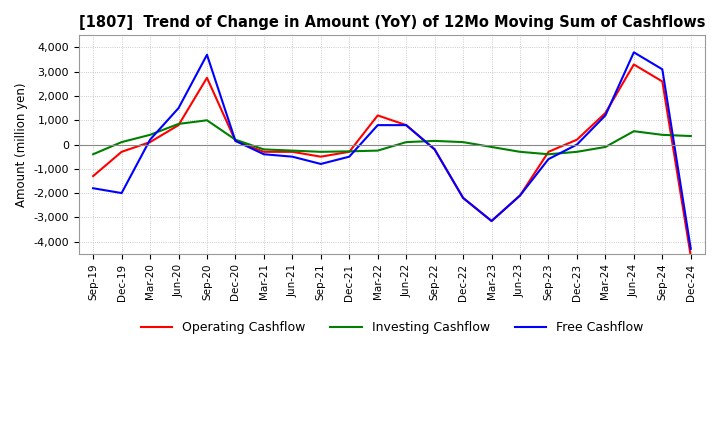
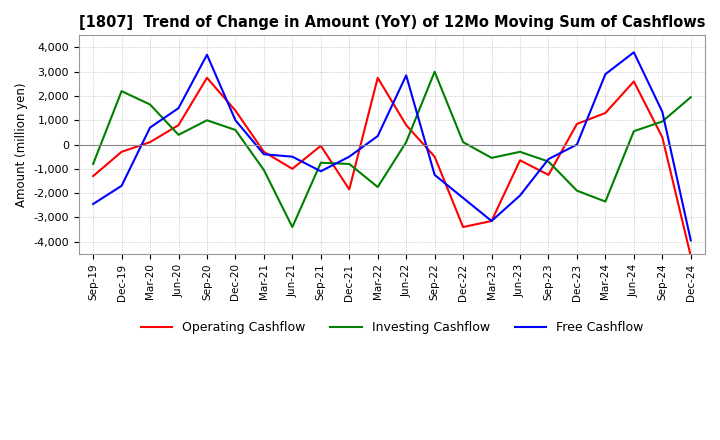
Investing Cashflow/Sep-19: -400 -> -800
Free Cashflow/Sep-19: -1,800 -> -2,450
Investing Cashflow/Dec-19: 100 -> 2,200
Free Cashflow/Dec-19: -2,000 -> -1,700
Investing Cashflow/Mar-20: 400 -> 1,650
Free Cashflow/Mar-20: 200 -> 700
Investing Cashflow/Jun-20: 850 -> 400
Operating Cashflow/Dec-20: 150 -> 1,400
Investing Cashflow/Dec-20: 200 -> 600
Free Cashflow/Dec-20: 150 -> 1,000
Investing Cashflow/Mar-21: -200 -> -1,050
Operating Cashflow/Jun-21: -300 -> -1,000
Investing Cashflow/Jun-21: -250 -> -3,400
Operating Cashflow/Sep-21: -500 -> -50
Investing Cashflow/Sep-21: -300 -> -750
Free Cashflow/Sep-21: -800 -> -1,100
Operating Cashflow/Dec-21: -300 -> -1,850
Investing Cashflow/Dec-21: -280 -> -800
Operating Cashflow/Mar-22: 1,200 -> 2,750
Investing Cashflow/Mar-22: -250 -> -1,750
Free Cashflow/Mar-22: 800 -> 350
Free Cashflow/Jun-22: 800 -> 2,850
Operating Cashflow/Sep-22: -200 -> -500
Investing Cashflow/Sep-22: 150 -> 3,000
Free Cashflow/Sep-22: -200 -> -1,250
Operating Cashflow/Dec-22: -2,200 -> -3,400
Investing Cashflow/Mar-23: -100 -> -550
Operating Cashflow/Jun-23: -2,100 -> -650
Operating Cashflow/Sep-23: -300 -> -1,250
Investing Cashflow/Sep-23: -400 -> -700
Operating Cashflow/Dec-23: 200 -> 850
Investing Cashflow/Dec-23: -300 -> -1,900
Investing Cashflow/Mar-24: -100 -> -2,350
Free Cashflow/Mar-24: 1,200 -> 2,900
Operating Cashflow/Jun-24: 3,300 -> 2,600
Operating Cashflow/Sep-24: 2,600 -> 300
Investing Cashflow/Sep-24: 400 -> 950
Free Cashflow/Sep-24: 3,100 -> 1,350
Investing Cashflow/Dec-24: 350 -> 1,950
Free Cashflow/Dec-24: -4,300 -> -3,950
